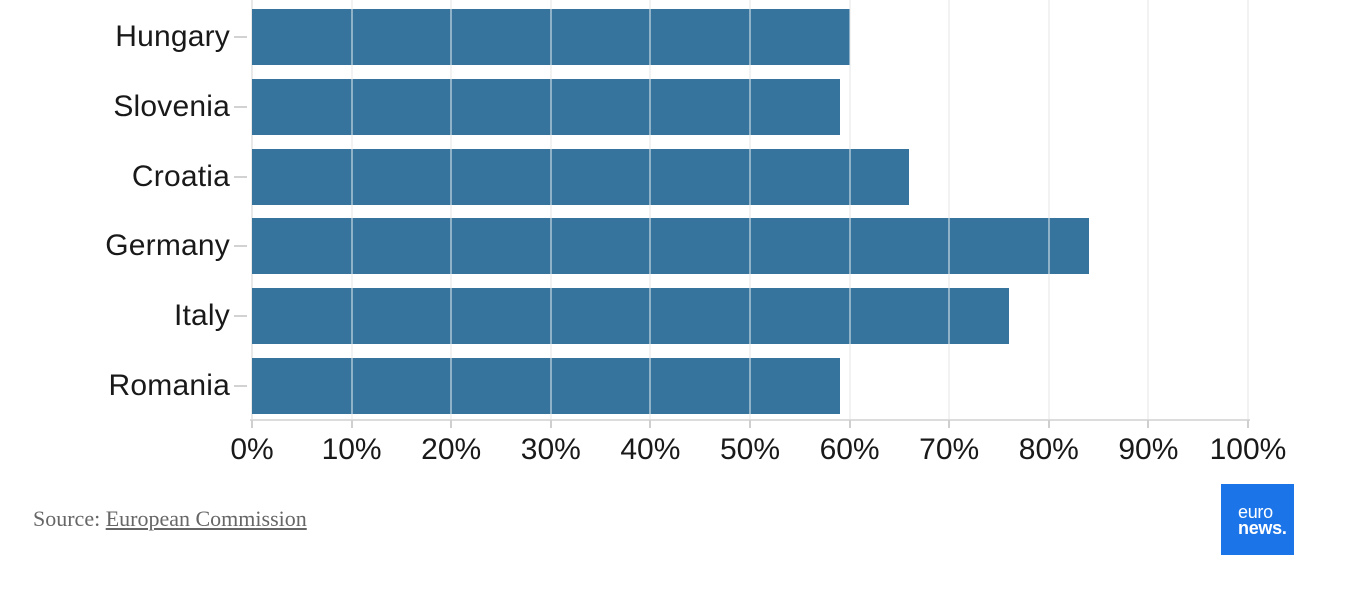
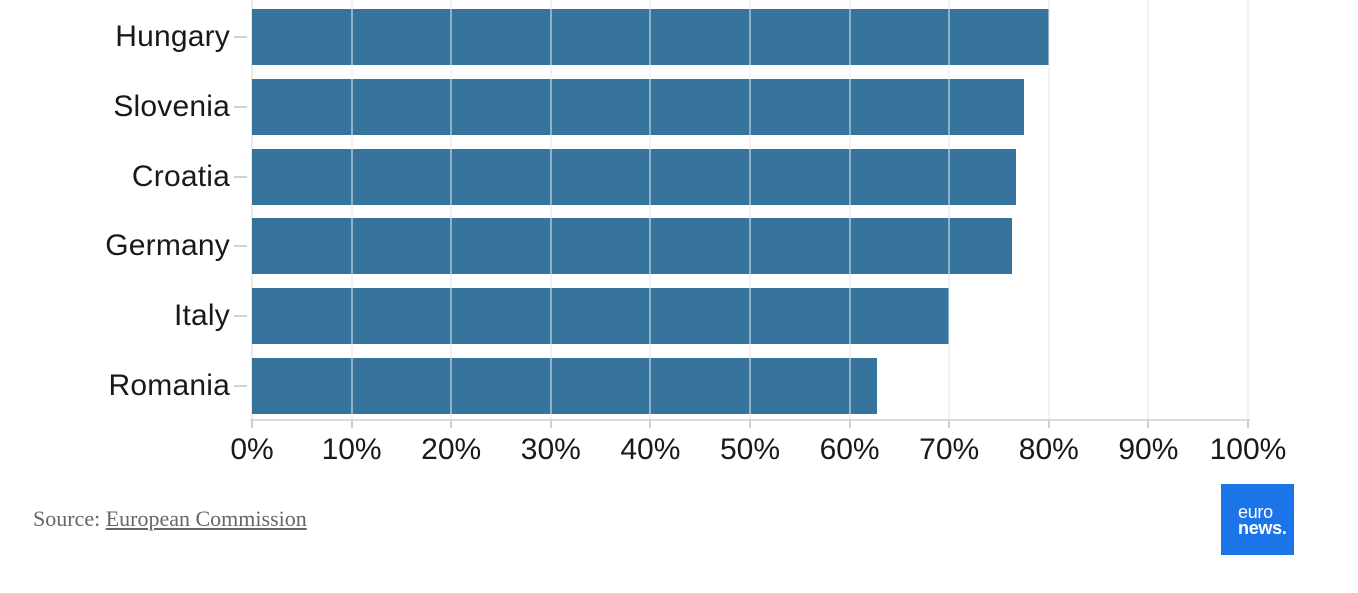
Hungary: 60% -> 80%
Slovenia: 59% -> 78%
Croatia: 66% -> 77%
Germany: 84% -> 76%
Italy: 76% -> 70%
Romania: 59% -> 63%
